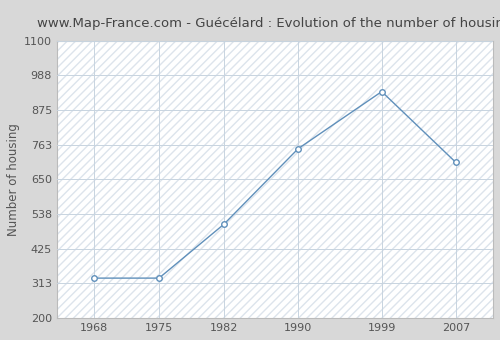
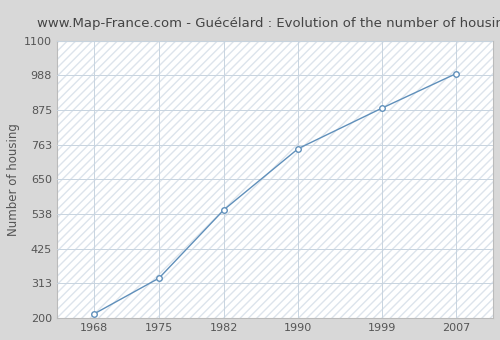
1968: 330 -> 214
1982: 505 -> 552
1999: 935 -> 881
2007: 705 -> 993
